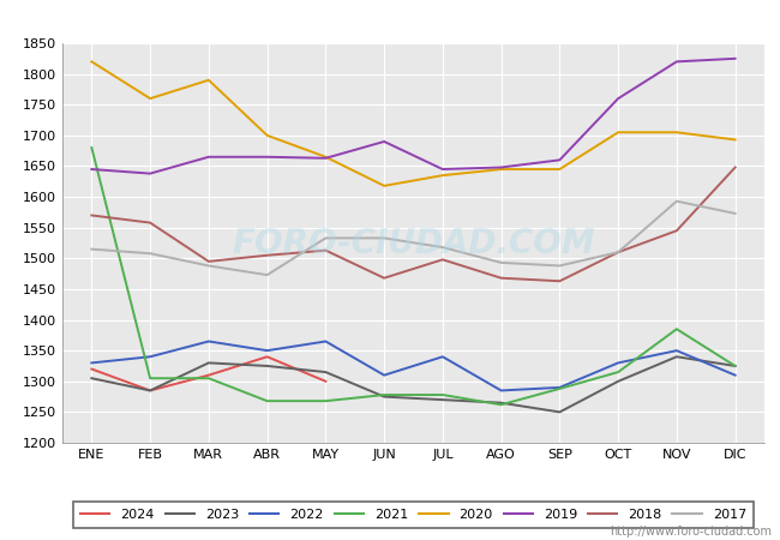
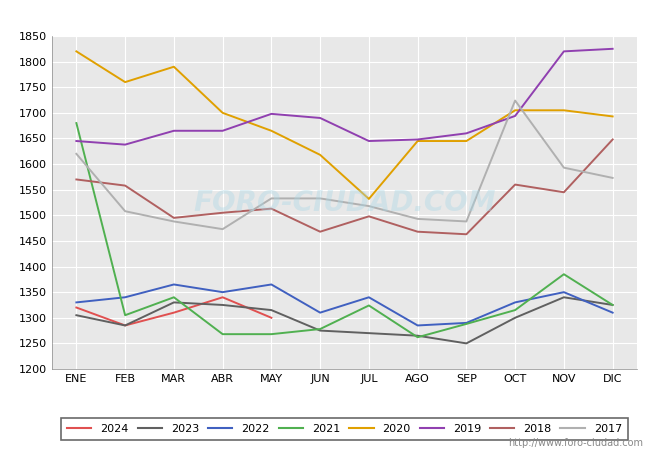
2017/ENE: 1515 -> 1620
2021/MAR: 1305 -> 1340
2019/MAY: 1663 -> 1698
2021/JUL: 1278 -> 1324
2020/JUL: 1635 -> 1532
2019/OCT: 1760 -> 1694
2018/OCT: 1510 -> 1560
2017/OCT: 1510 -> 1724
